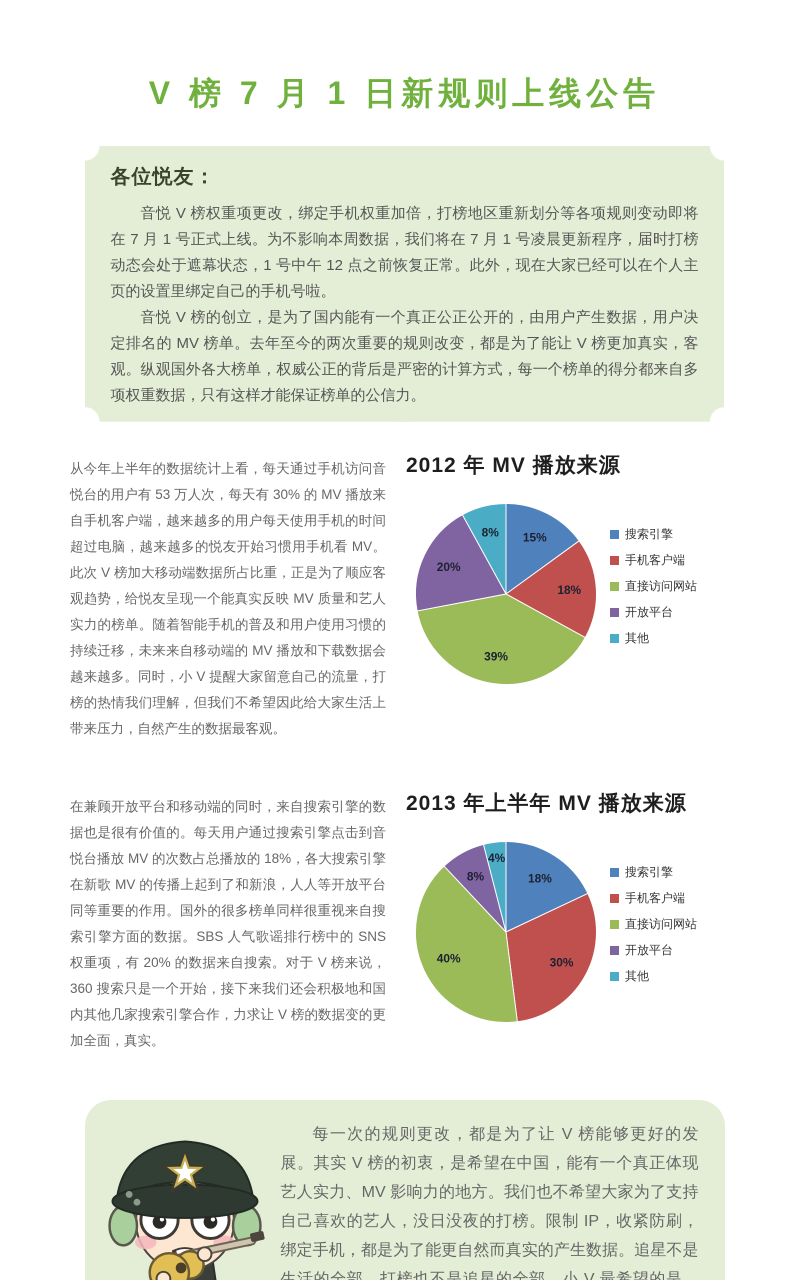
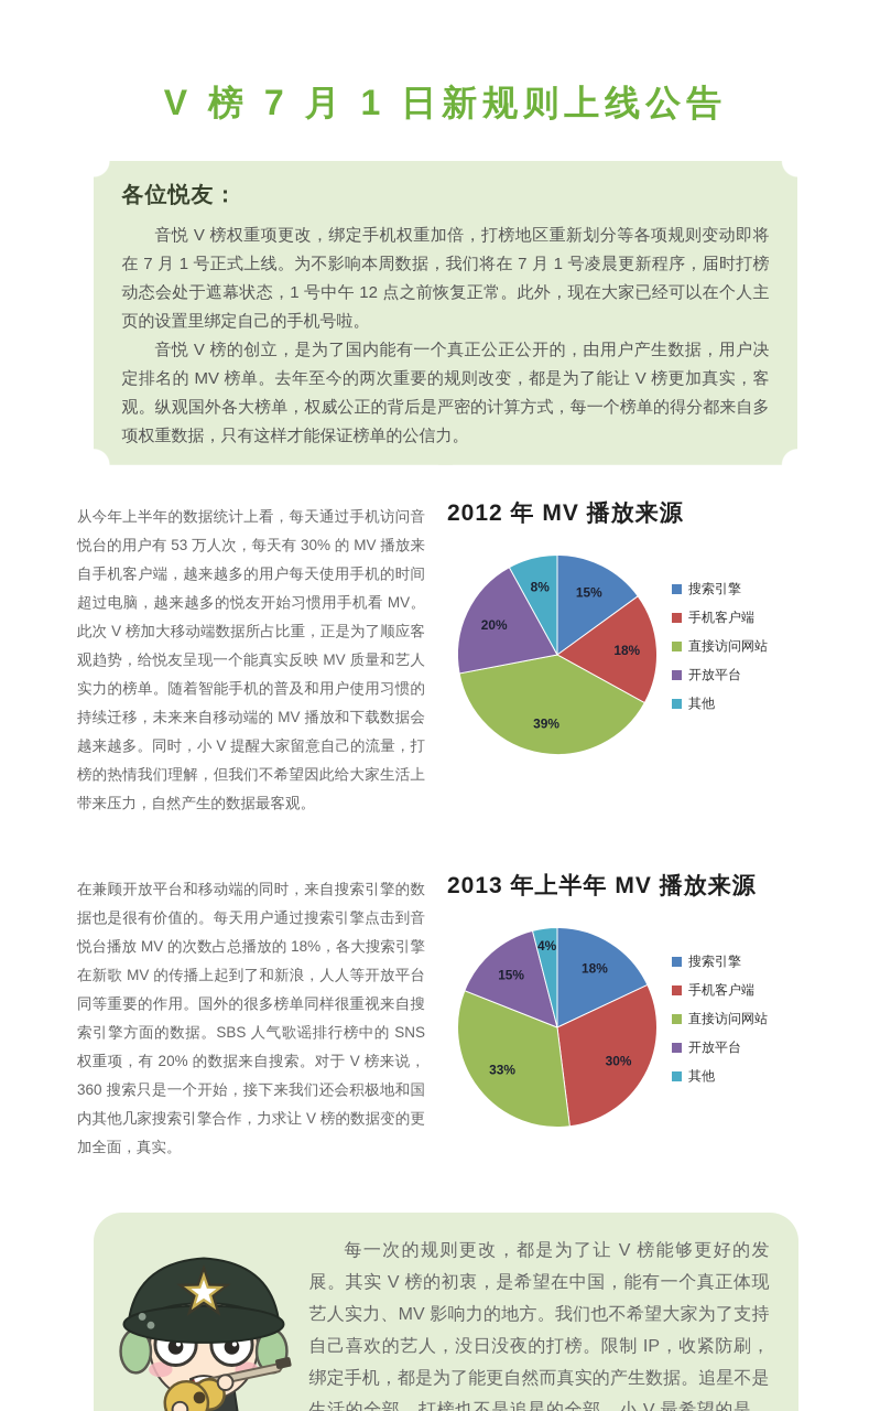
2013 年上半年 MV 播放来源/直接访问网站: 40% -> 33%
2013 年上半年 MV 播放来源/开放平台: 8% -> 15%
